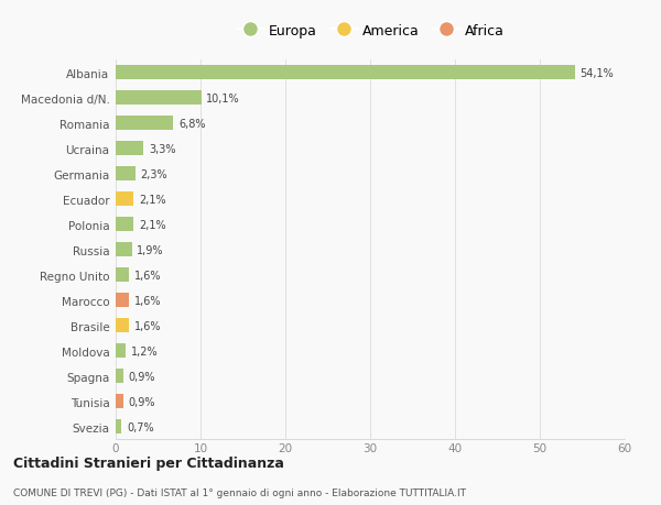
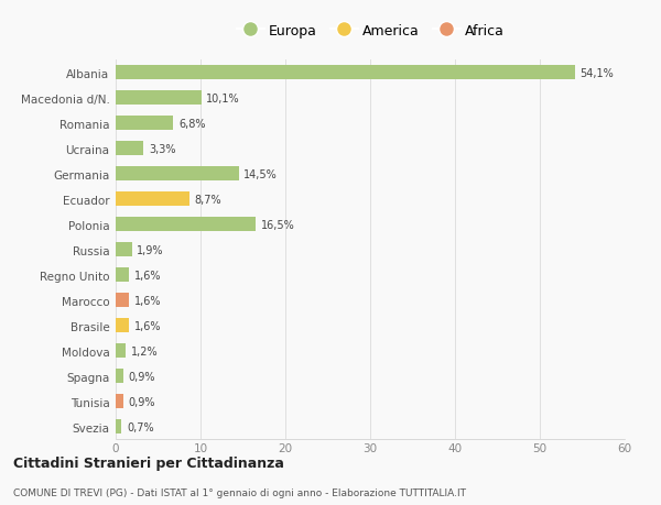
Germania: 2,3% -> 14,5%
Ecuador: 2,1% -> 8,7%
Polonia: 2,1% -> 16,5%
